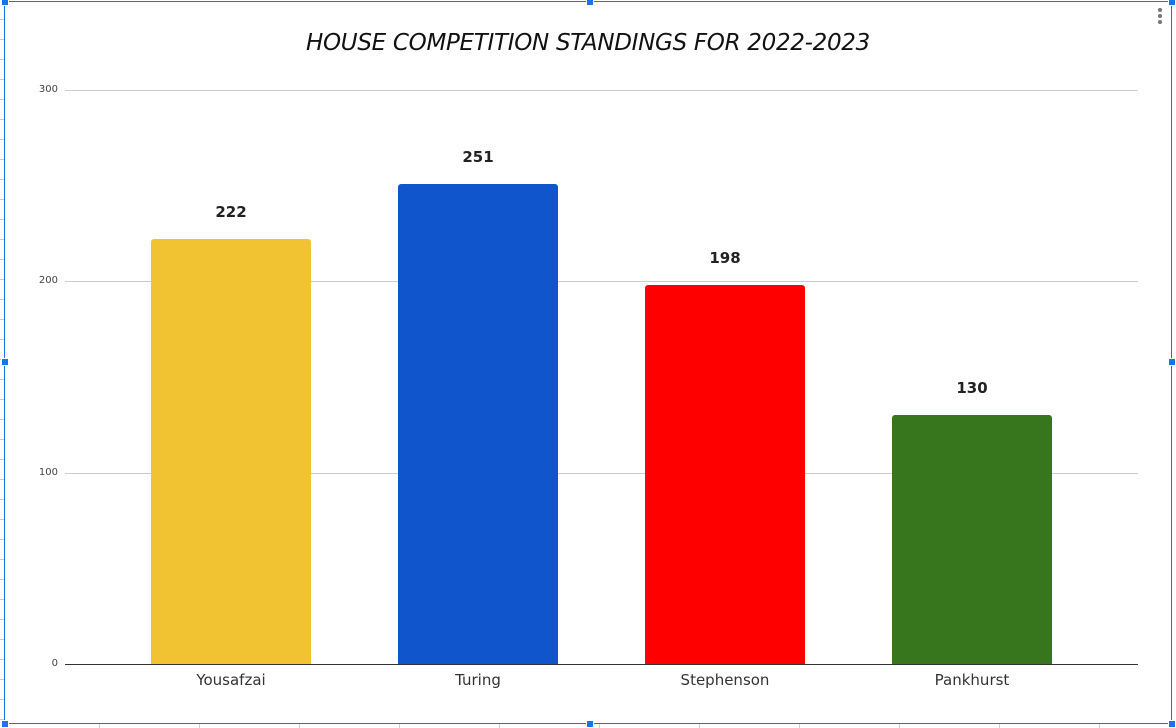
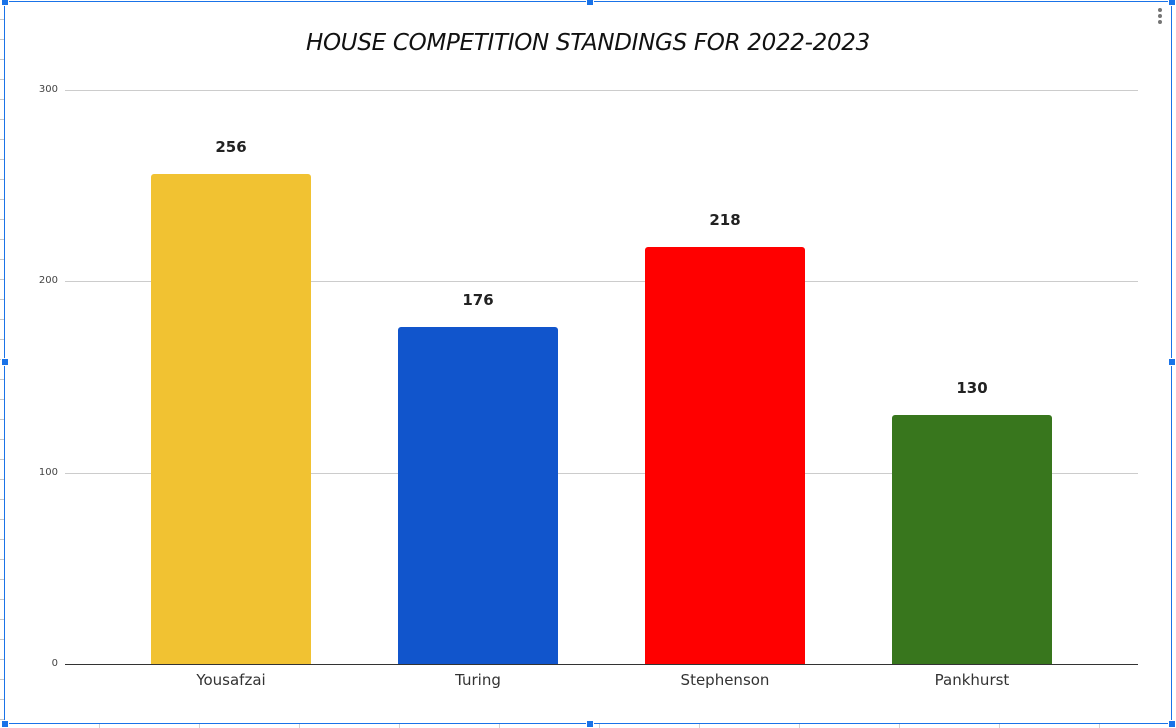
Yousafzai: 222 -> 256
Turing: 251 -> 176
Stephenson: 198 -> 218
